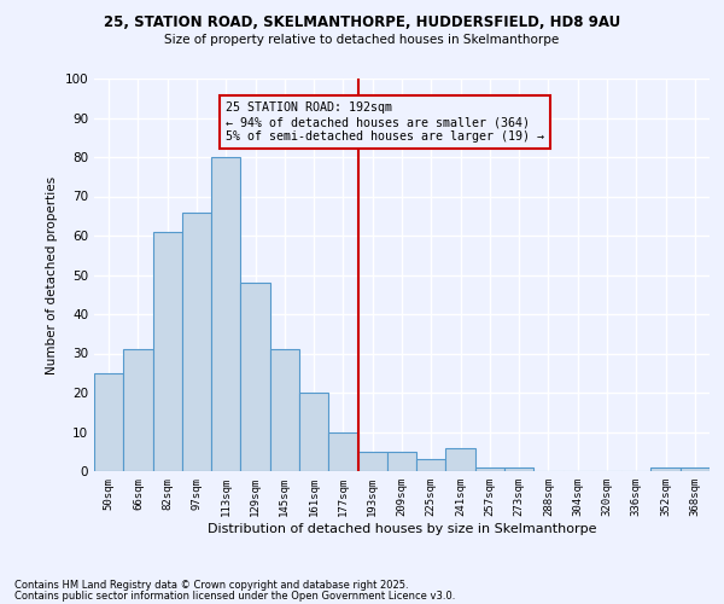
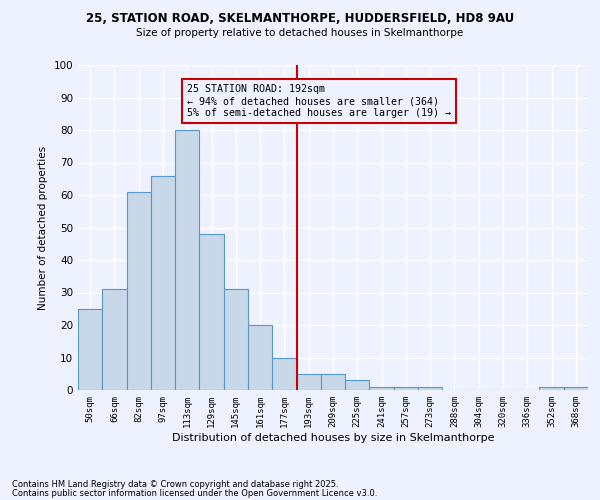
241sqm: 6 -> 1
